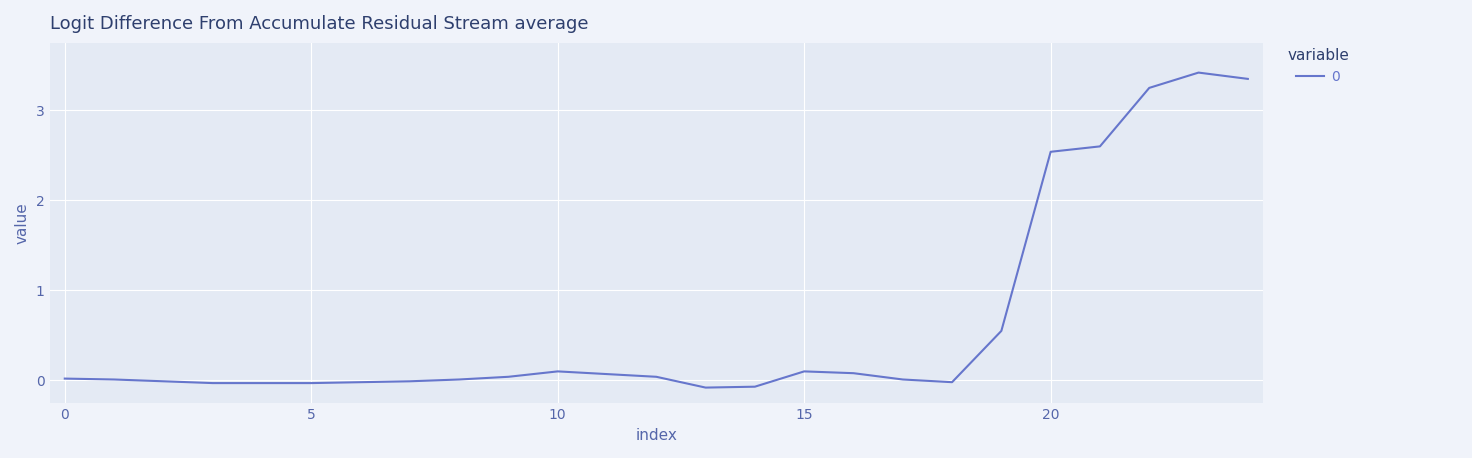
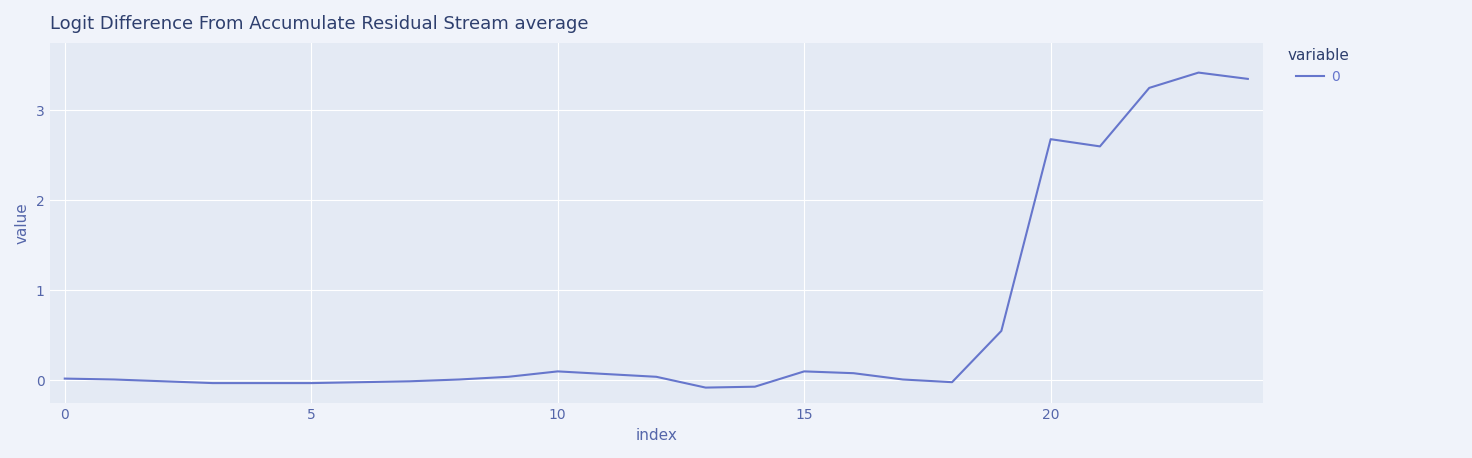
20: 2.54 -> 2.68
